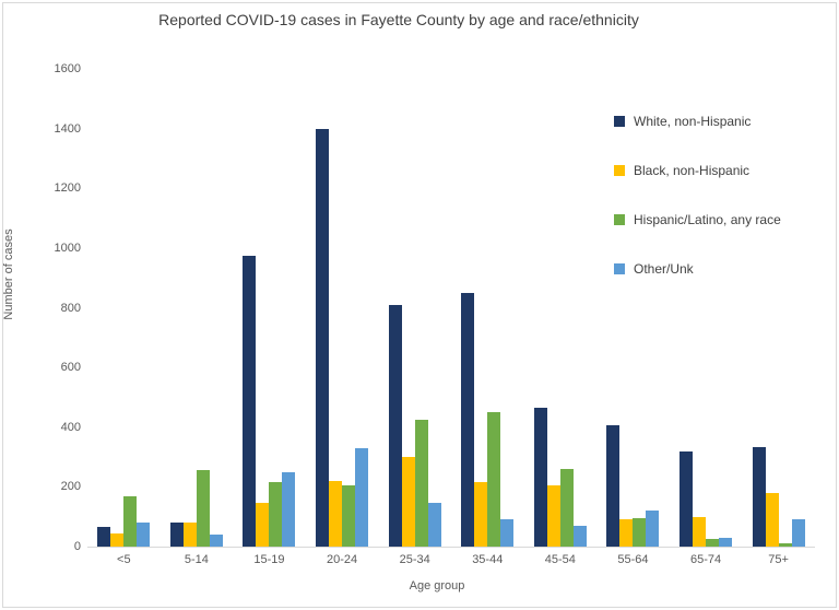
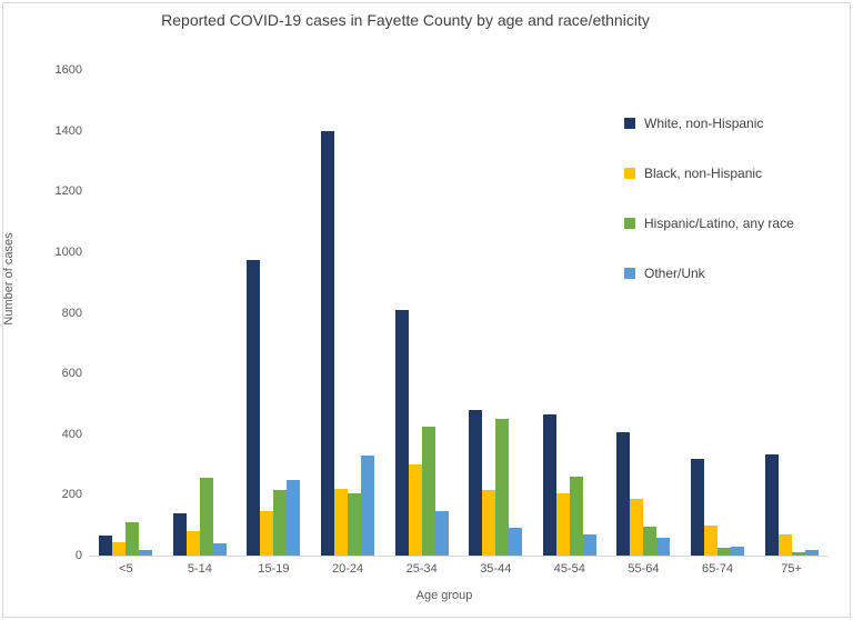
Hispanic/Latino, any race/<5: 170 -> 110
Other/Unk/<5: 80 -> 20
White, non-Hispanic/5-14: 80 -> 140
White, non-Hispanic/35-44: 850 -> 480
Black, non-Hispanic/55-64: 90 -> 180
Other/Unk/55-64: 120 -> 60
Black, non-Hispanic/75+: 180 -> 70
Other/Unk/75+: 90 -> 20
